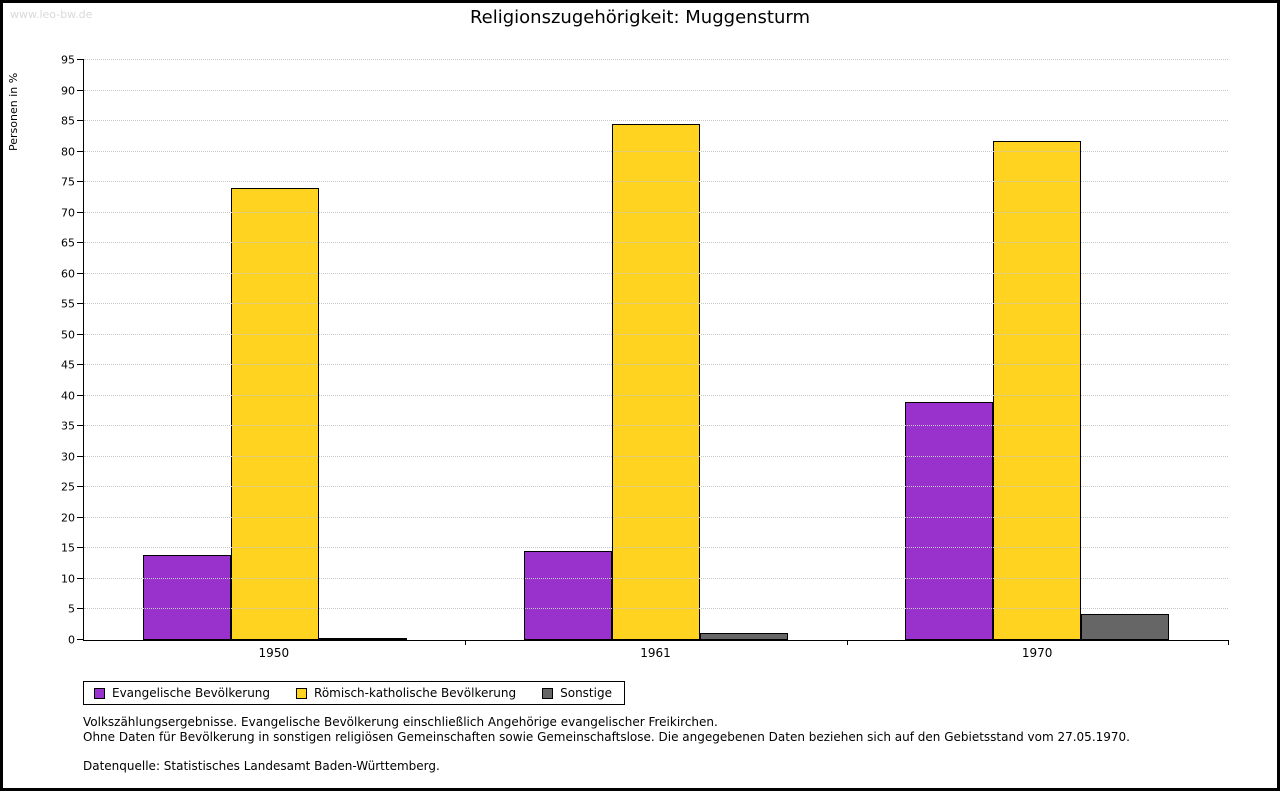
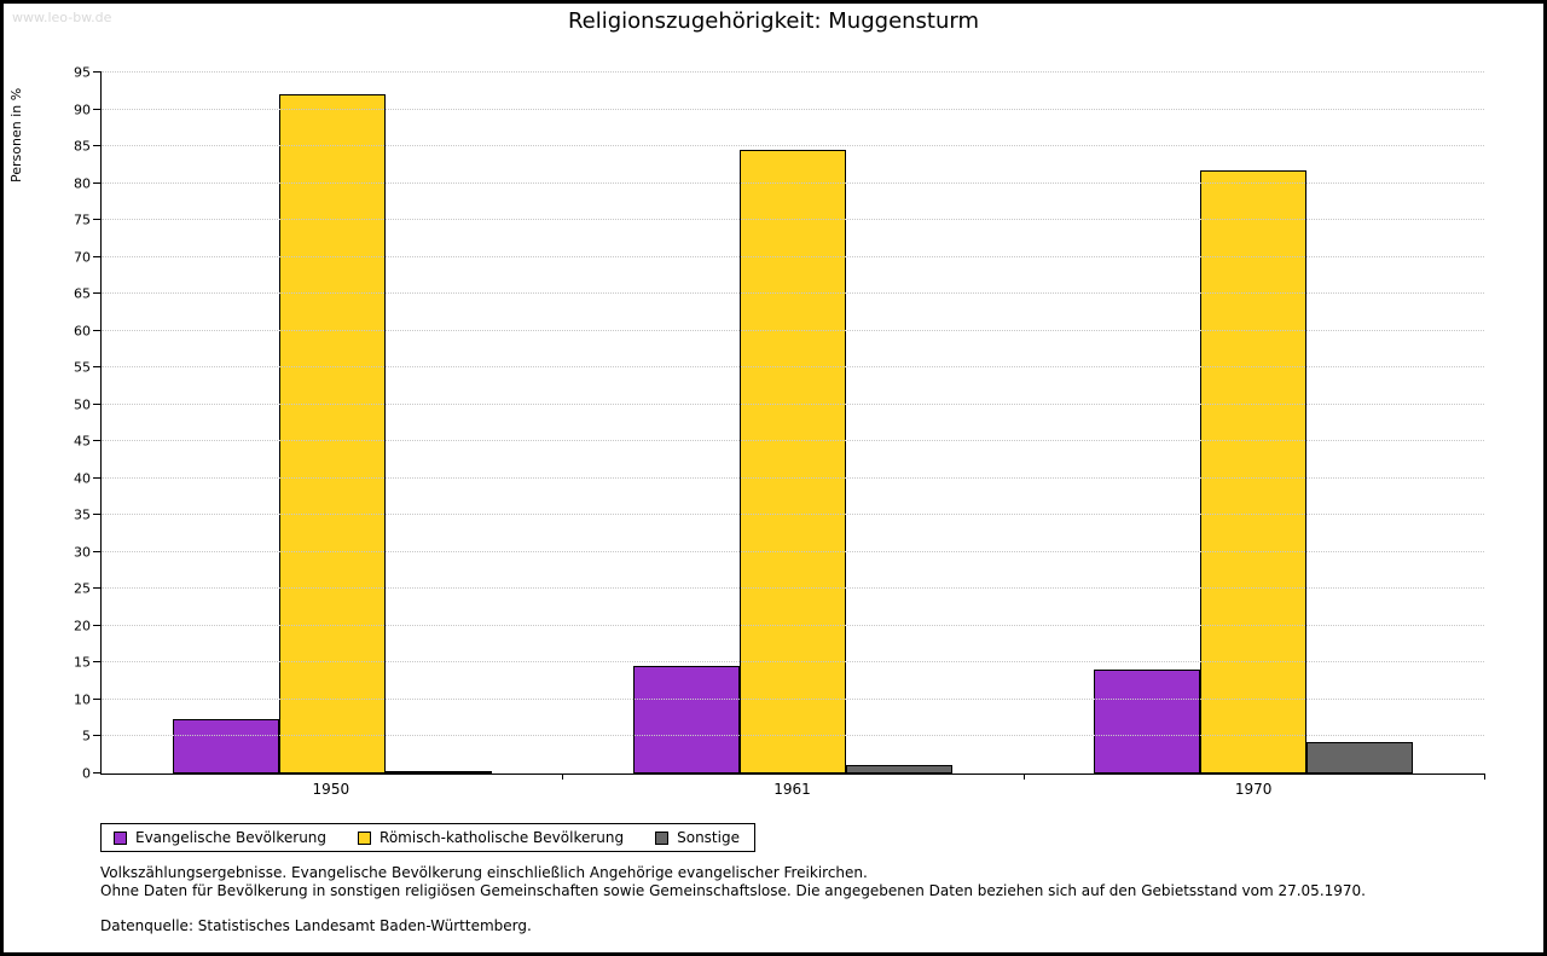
Evangelische Bevölkerung/1950: 14 -> 7
Römisch-katholische Bevölkerung/1950: 74 -> 92
Evangelische Bevölkerung/1970: 39 -> 14
